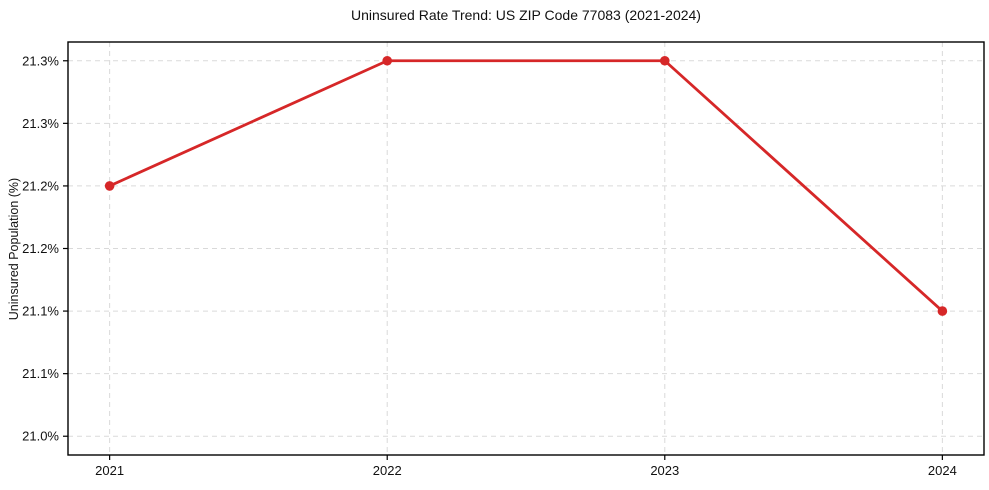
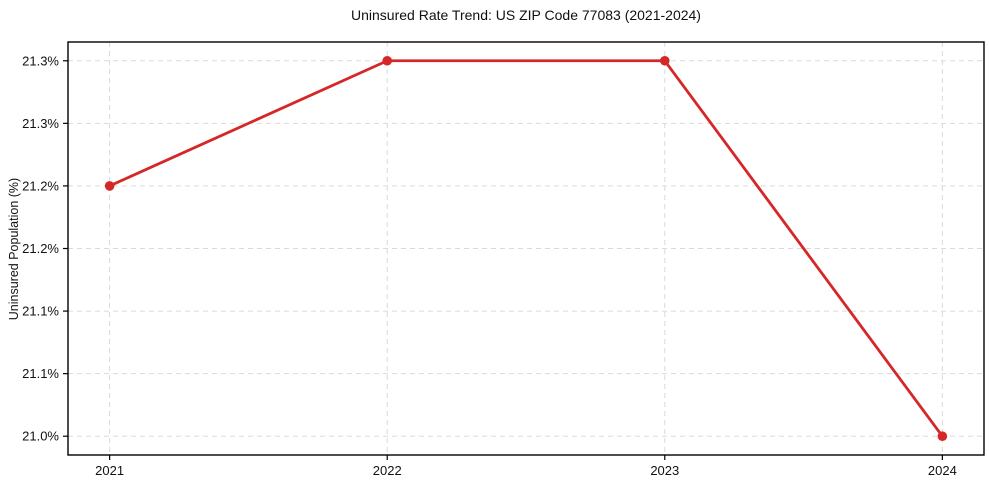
2024: 21.1% -> 21.0%
